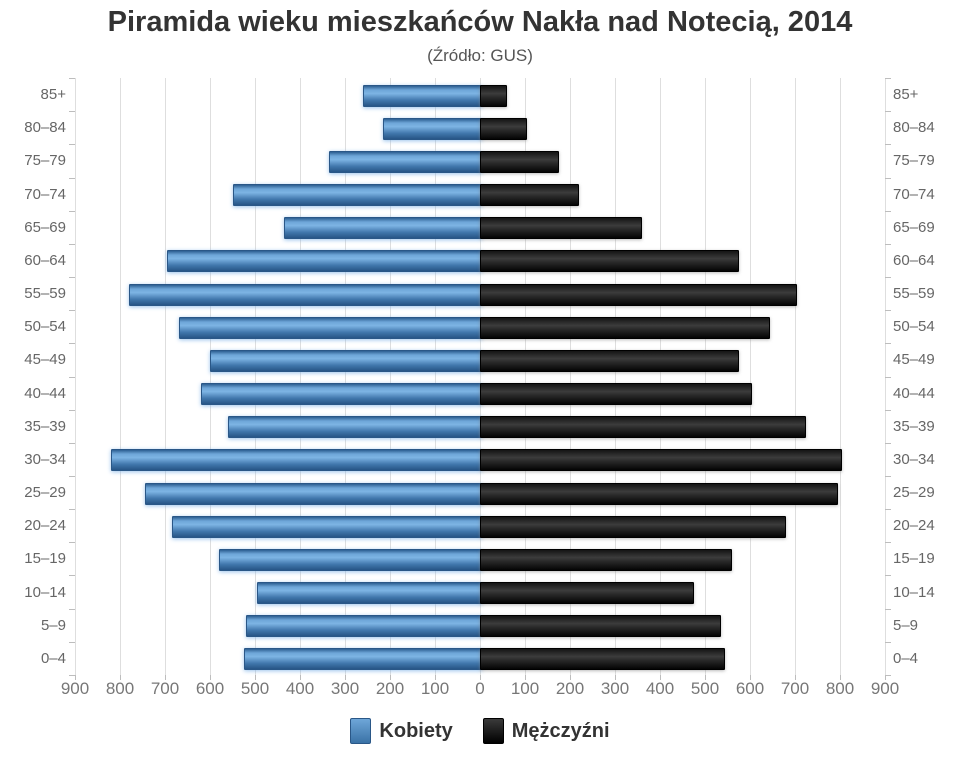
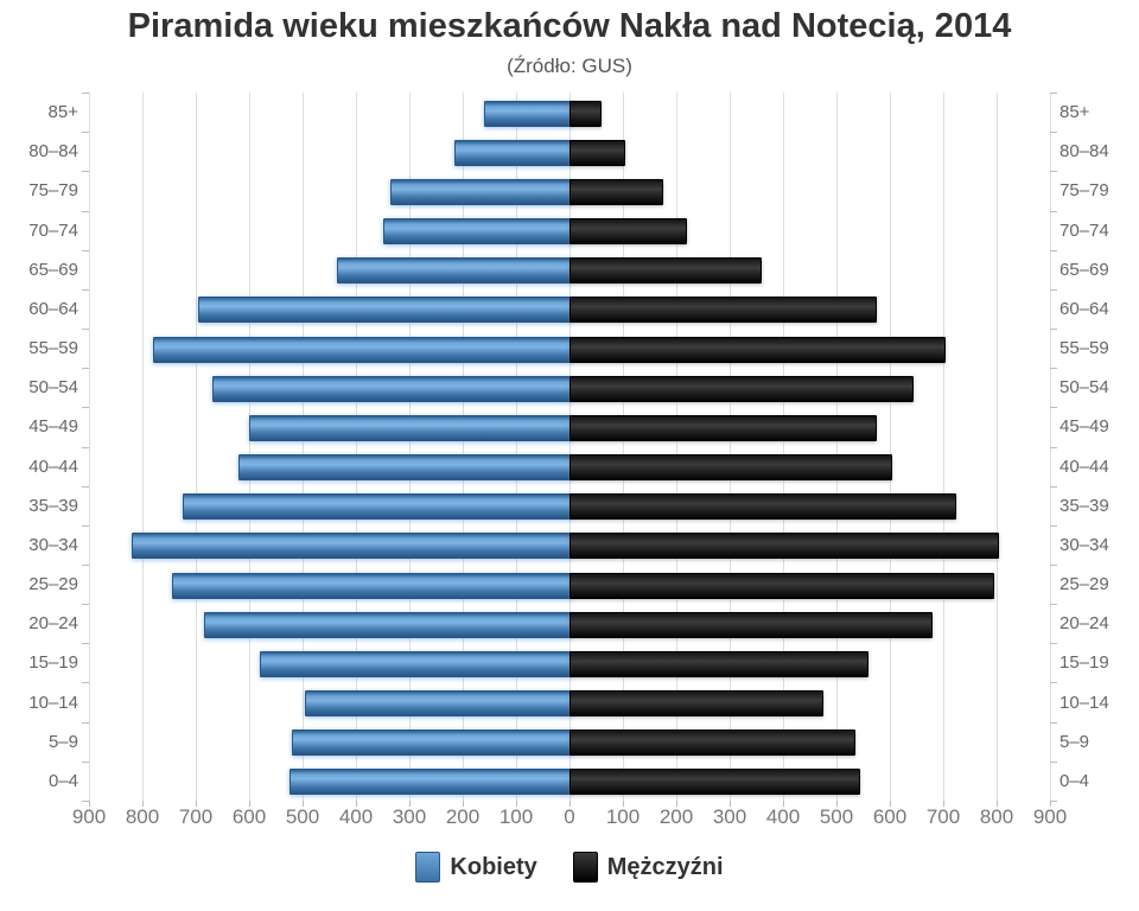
Kobiety/85+: 260 -> 160
Kobiety/70–74: 550 -> 350
Kobiety/35–39: 560 -> 720
